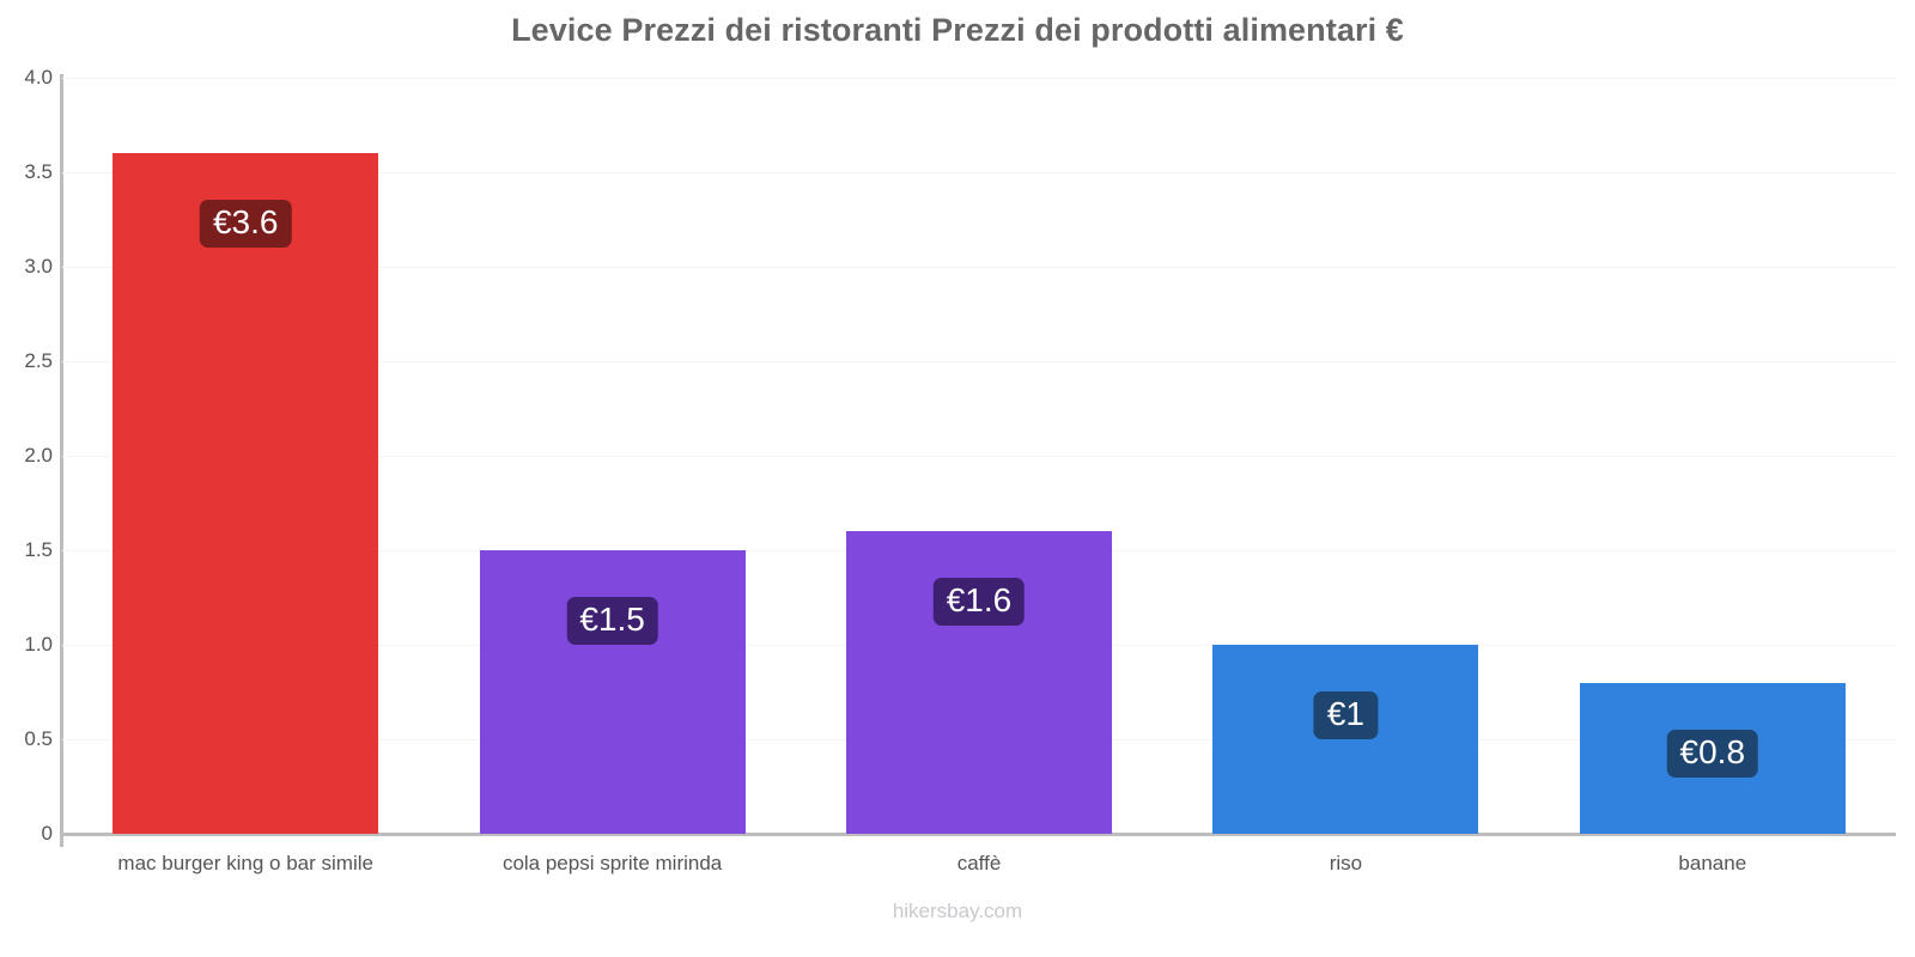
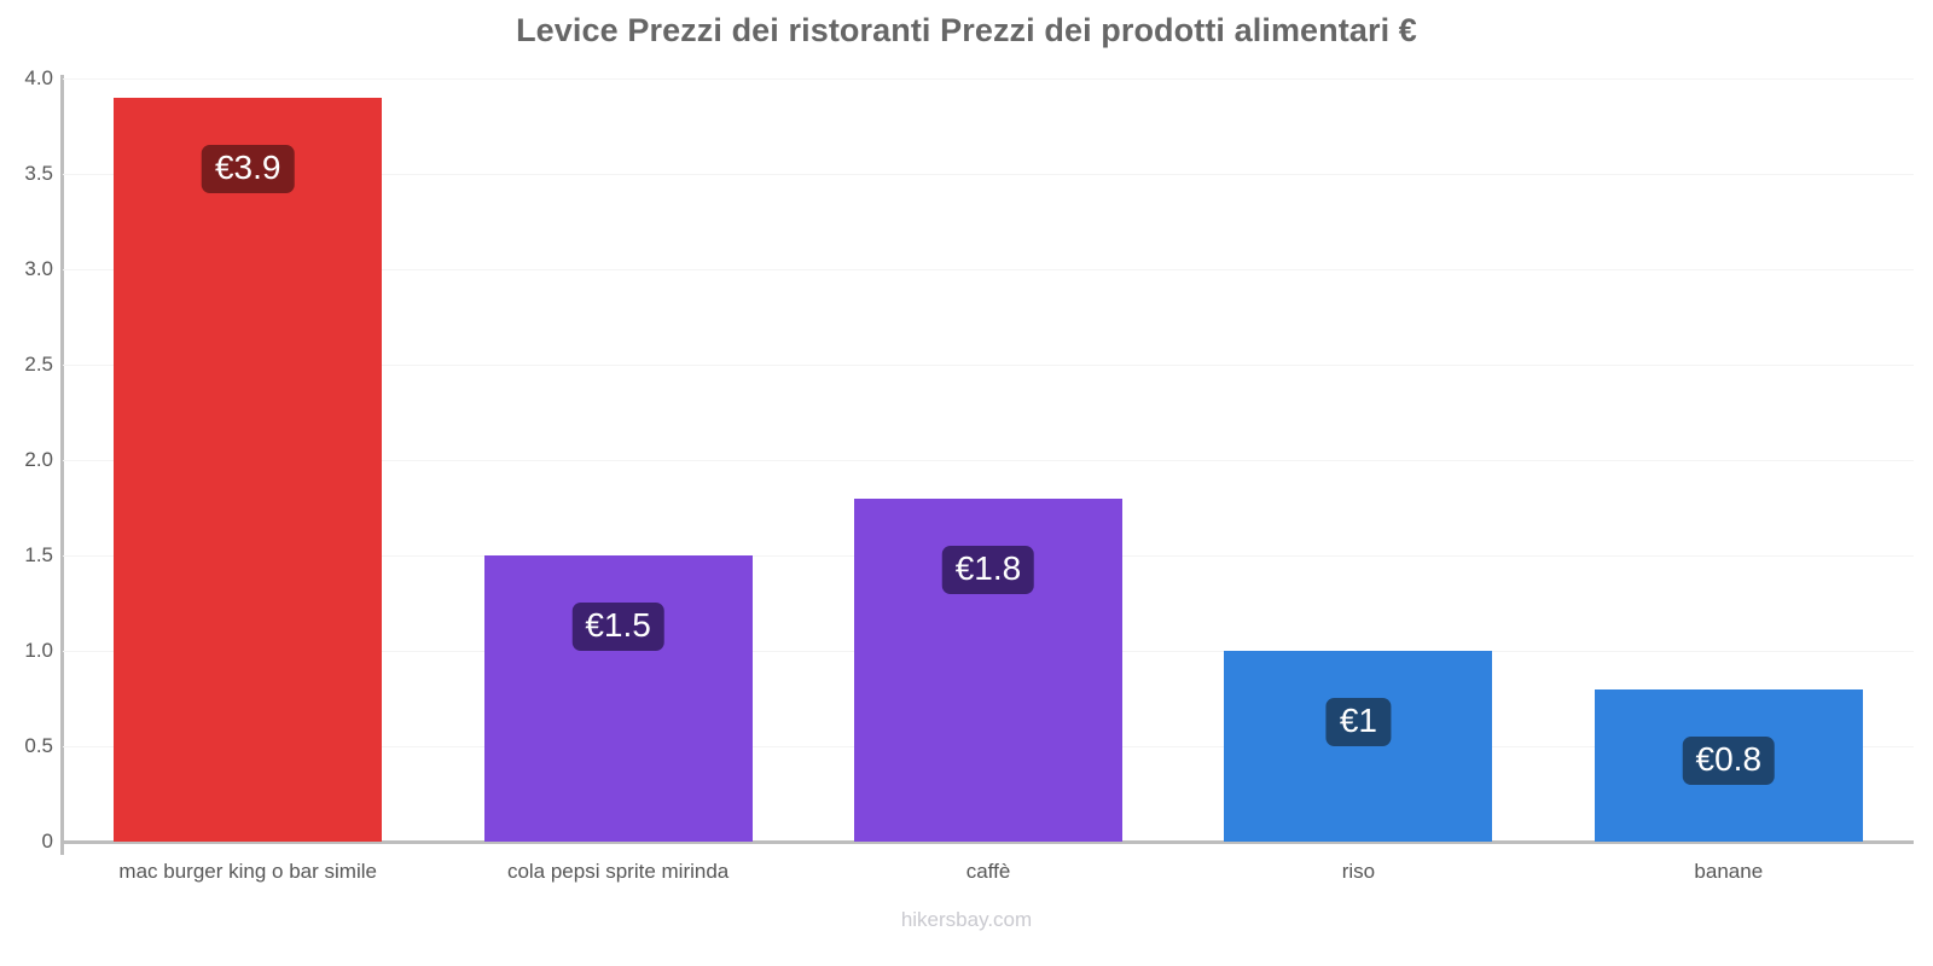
mac burger king o bar simile: €3.6 -> €3.9
caffè: €1.6 -> €1.8
